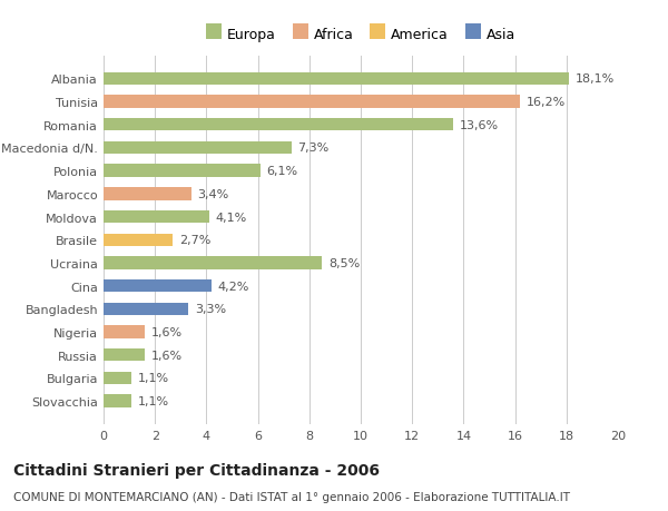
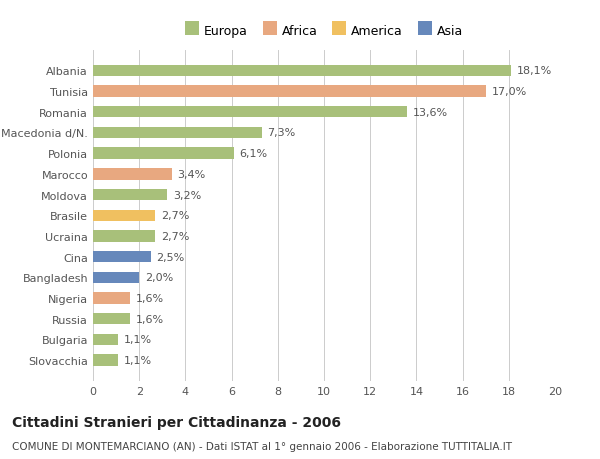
Tunisia: 16,2% -> 17,0%
Moldova: 4,1% -> 3,2%
Ucraina: 8,5% -> 2,7%
Cina: 4,2% -> 2,5%
Bangladesh: 3,3% -> 2,0%
